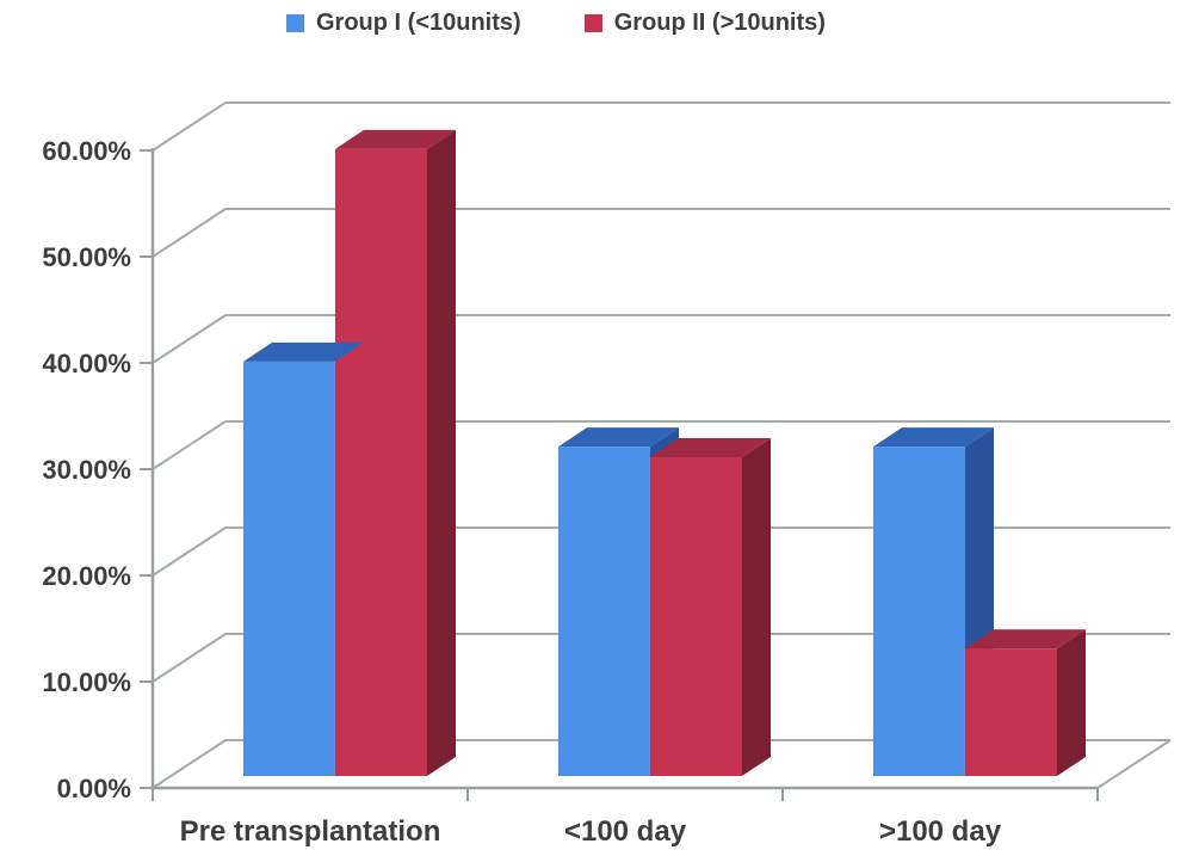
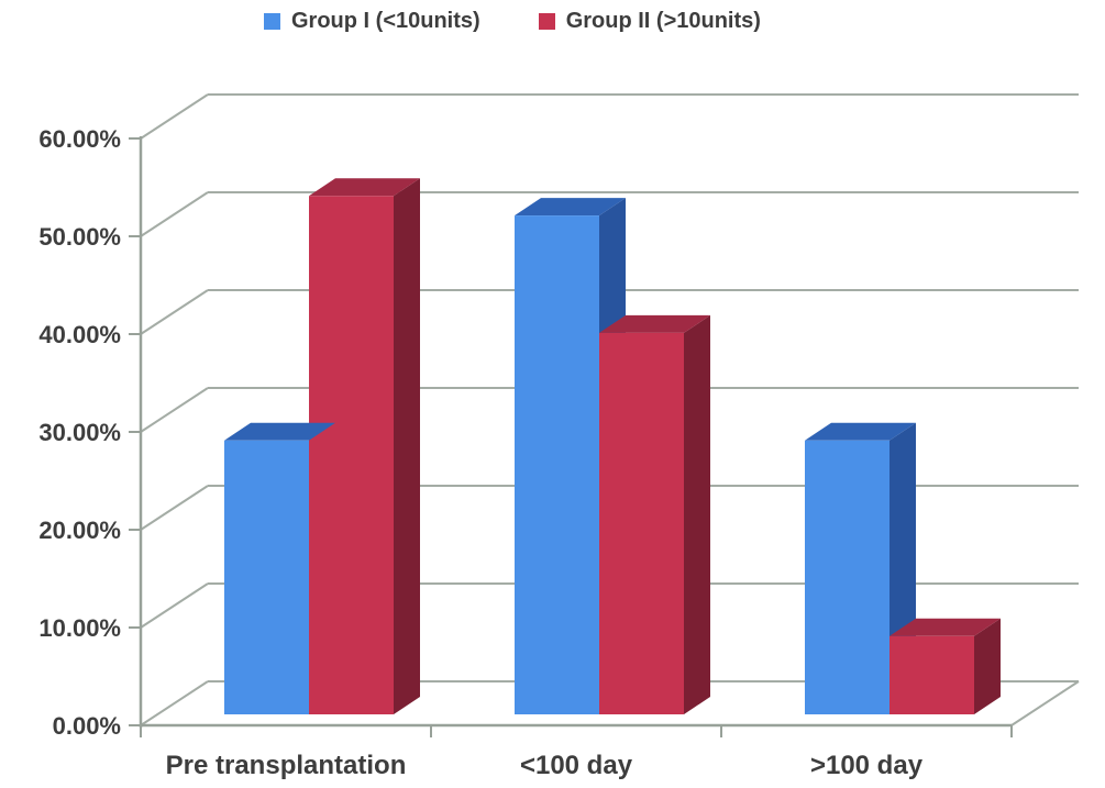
Group I (<10units)/Pre transplantation: 39% -> 28%
Group II (>10units)/Pre transplantation: 59% -> 53%
Group I (<10units)/<100 day: 31% -> 51%
Group II (>10units)/<100 day: 30% -> 39%
Group I (<10units)/>100 day: 31% -> 28%
Group II (>10units)/>100 day: 12% -> 8%
